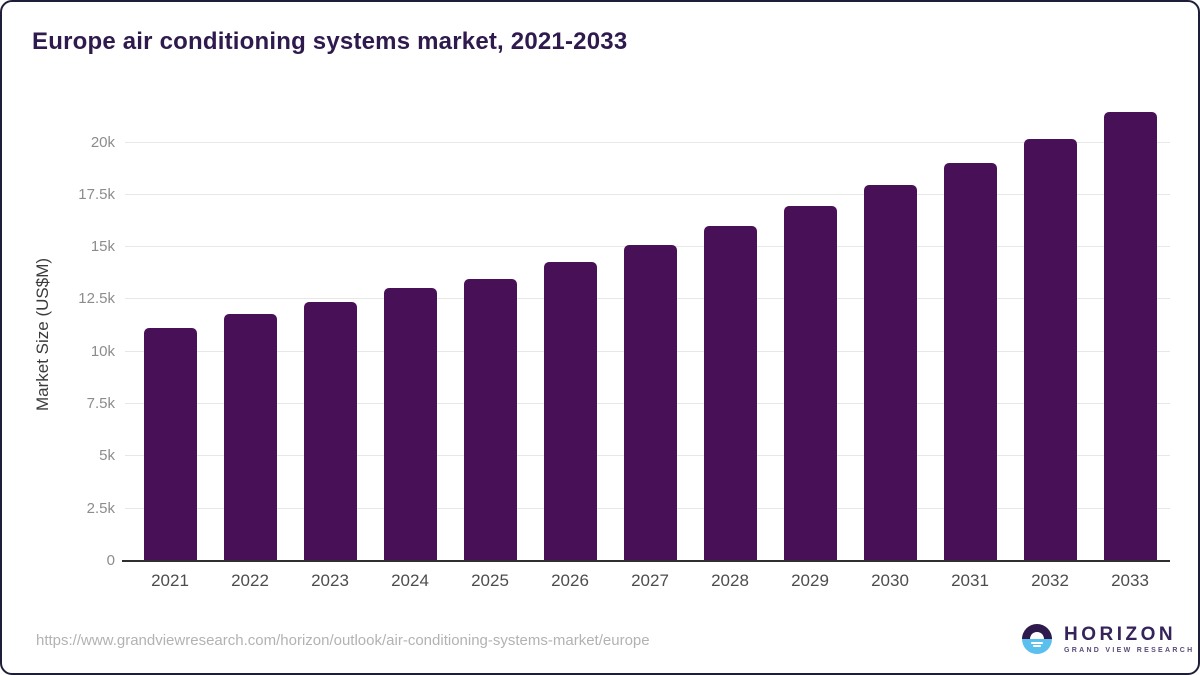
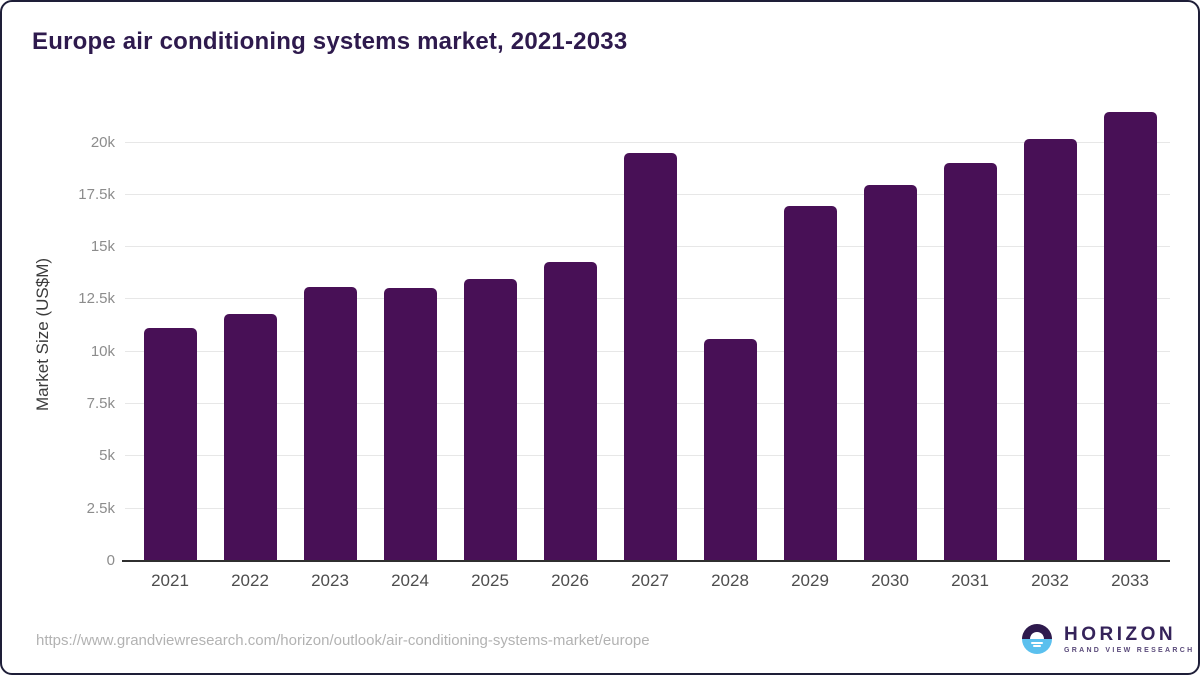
2023: 12.4k -> 13.1k
2027: 15.1k -> 19.5k
2028: 16.0k -> 10.6k
